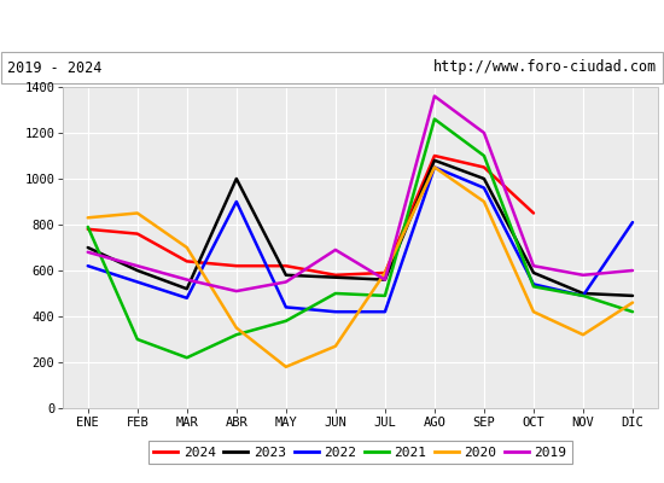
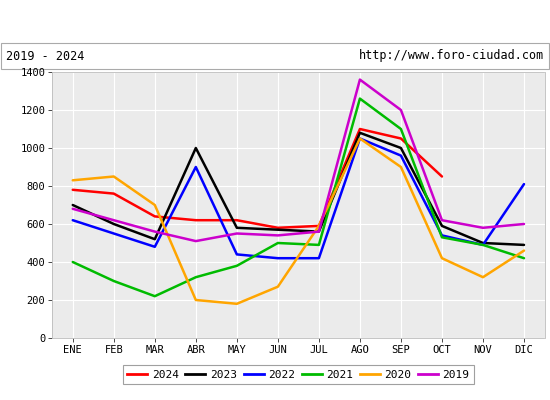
2021/ENE: 790 -> 400
2020/ABR: 350 -> 200
2019/JUN: 690 -> 540
